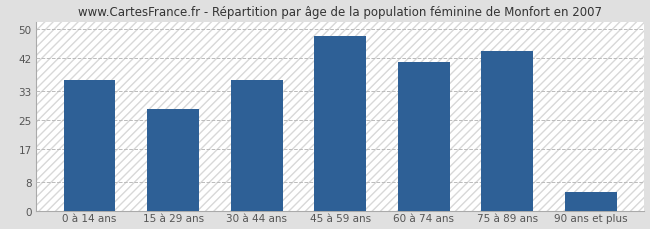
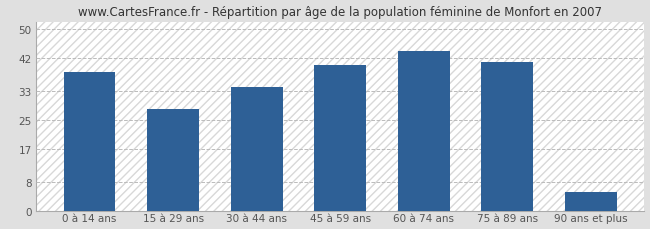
0 à 14 ans: 36 -> 38
30 à 44 ans: 36 -> 34
45 à 59 ans: 48 -> 40
60 à 74 ans: 41 -> 44
75 à 89 ans: 44 -> 41
